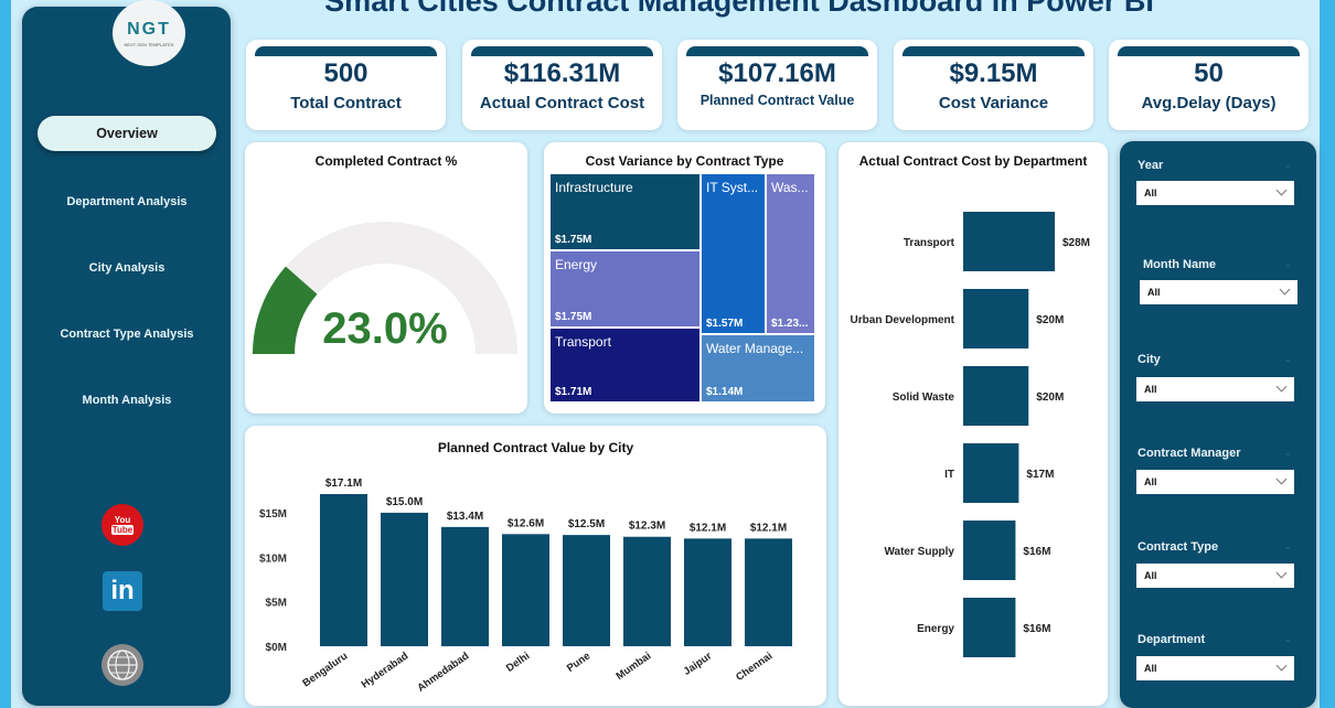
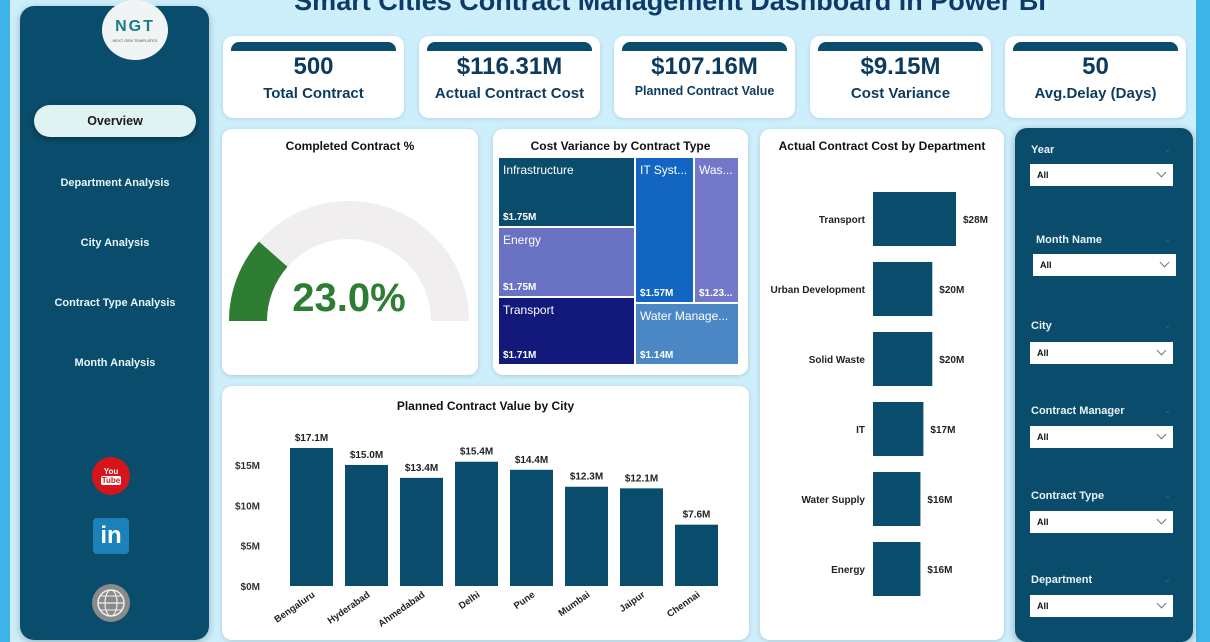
Planned Contract Value by City/Delhi: $12.6M -> $15.4M
Planned Contract Value by City/Pune: $12.5M -> $14.4M
Planned Contract Value by City/Chennai: $12.1M -> $7.6M
